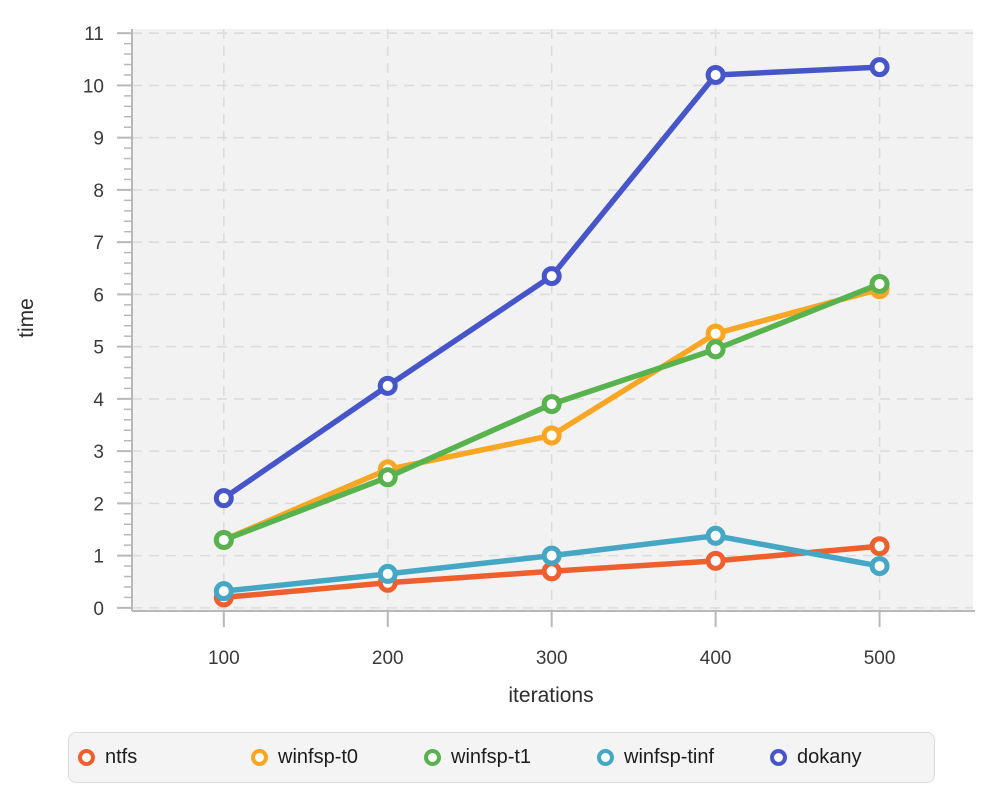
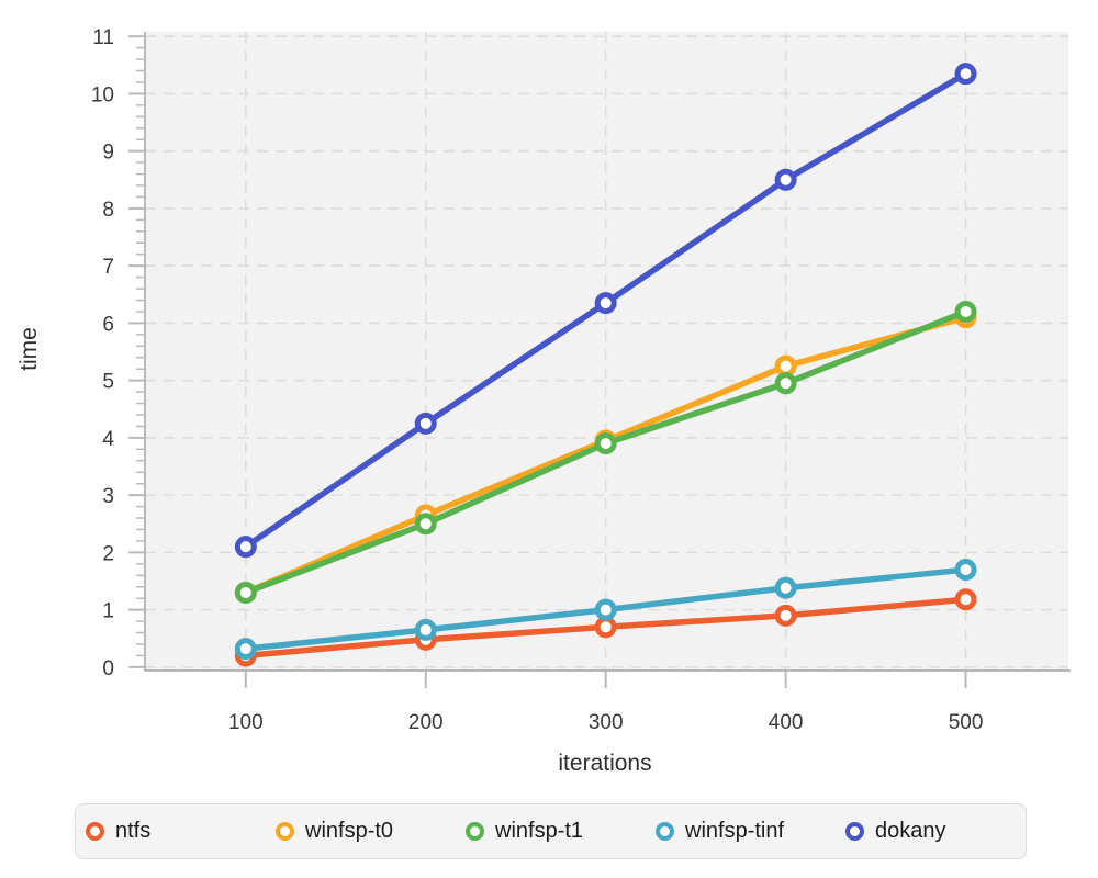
winfsp-t0/300: 3.3 -> 4.0
dokany/400: 10.2 -> 8.5
winfsp-tinf/500: 0.8 -> 1.7
